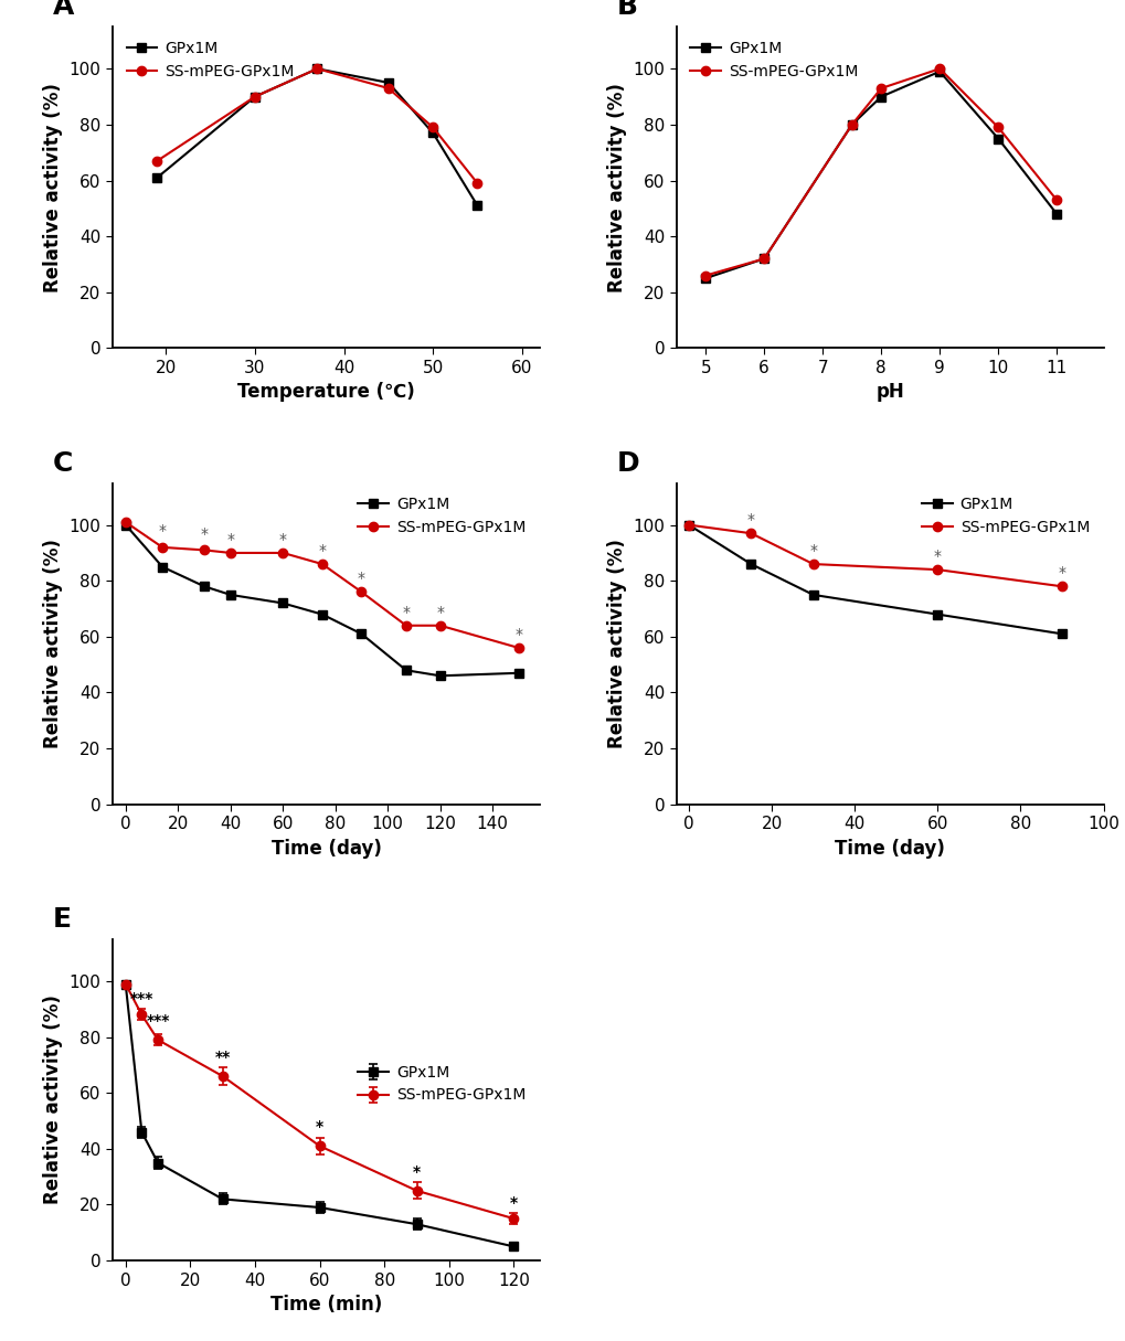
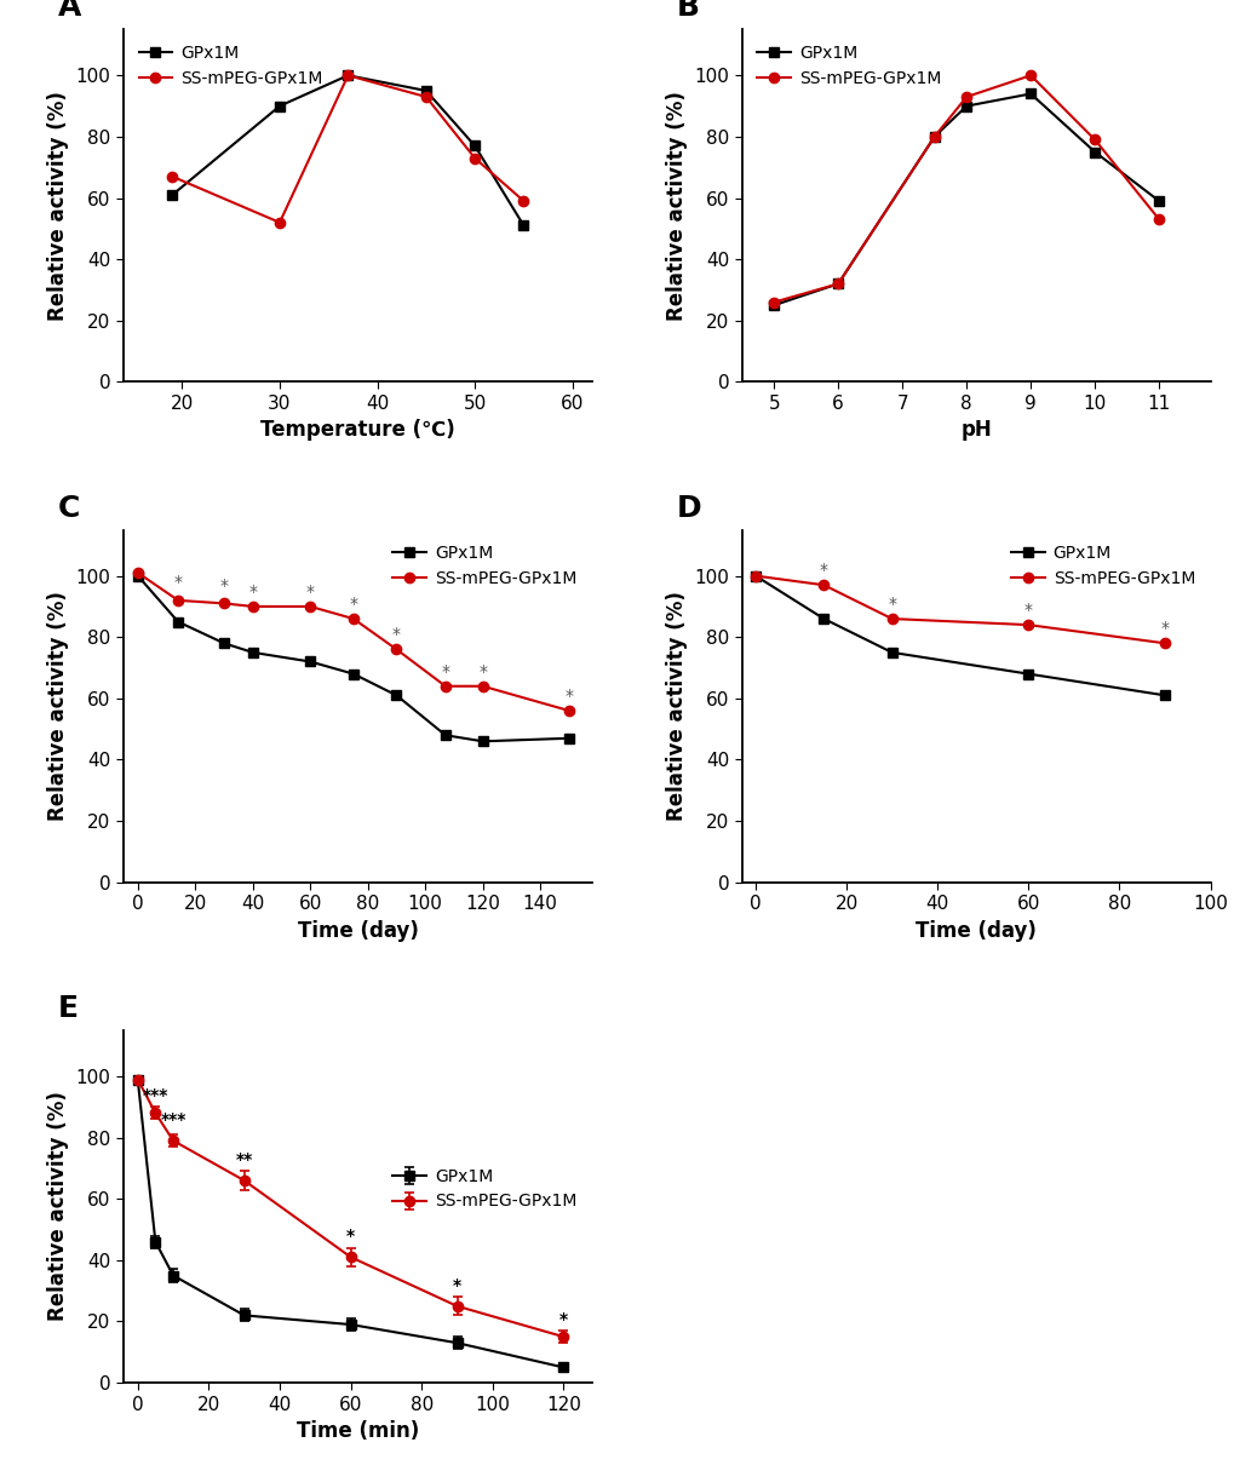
SS-mPEG-GPx1M/30: 90 -> 52
SS-mPEG-GPx1M/50: 79 -> 73
GPx1M/9: 99 -> 94
GPx1M/11: 48 -> 59
